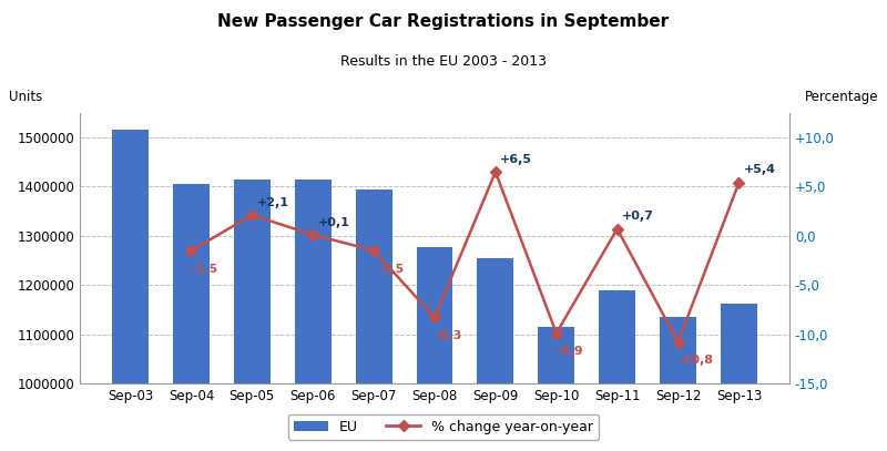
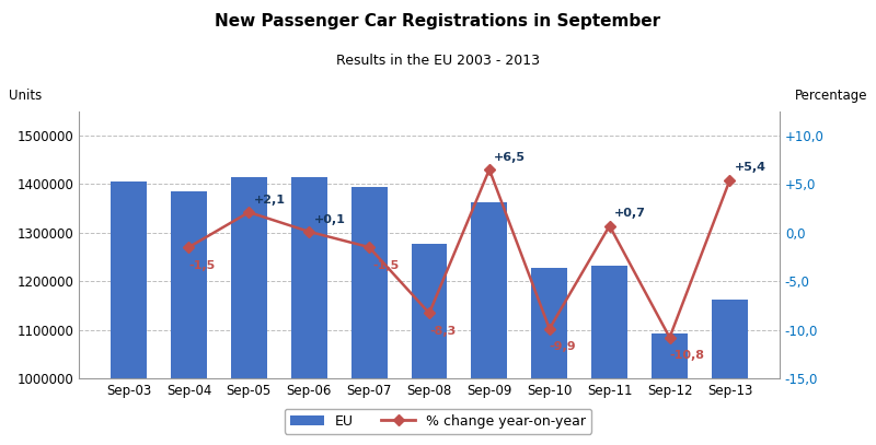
EU/Sep-03: 1515000 -> 1405000
EU/Sep-04: 1405000 -> 1385000
EU/Sep-09: 1255000 -> 1362000
EU/Sep-10: 1115000 -> 1228000
EU/Sep-11: 1190000 -> 1232000
EU/Sep-12: 1135000 -> 1092000
